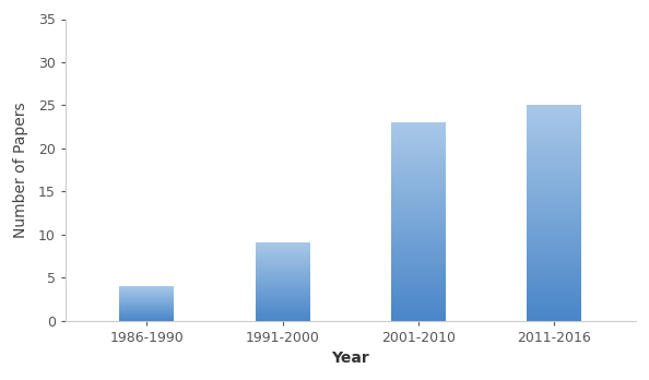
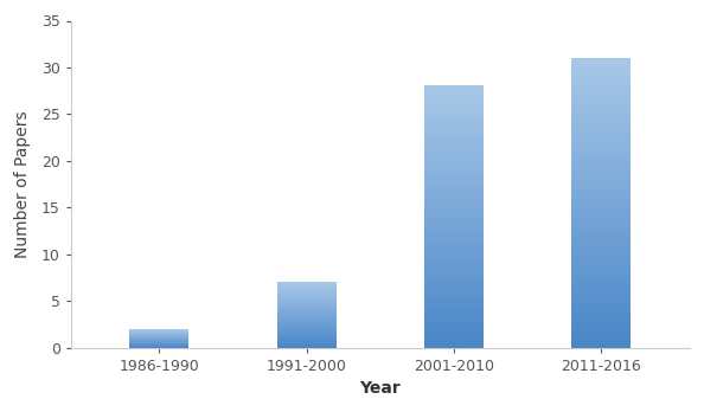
1986-1990: 4 -> 2
1991-2000: 9 -> 7
2001-2010: 23 -> 28
2011-2016: 25 -> 31
